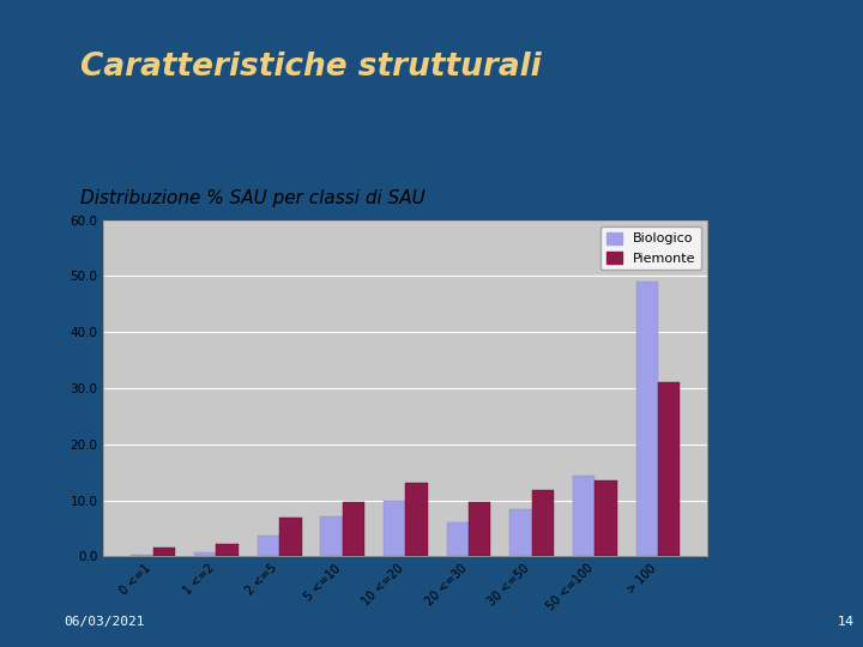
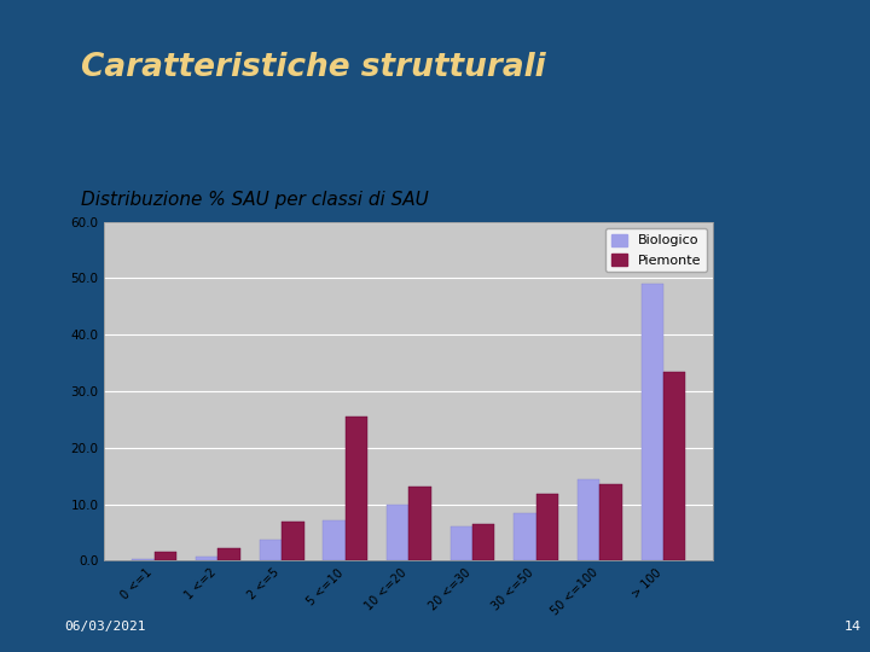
Piemonte/5 <=10: 9.8 -> 25.5
Piemonte/20 <=30: 9.8 -> 6.5
Piemonte/> 100: 31.0 -> 33.5
